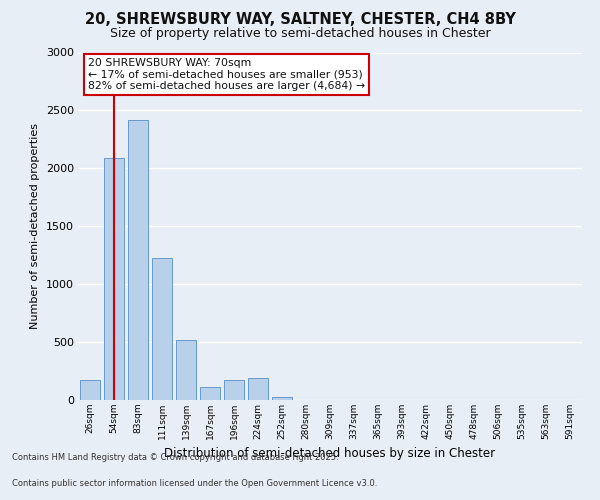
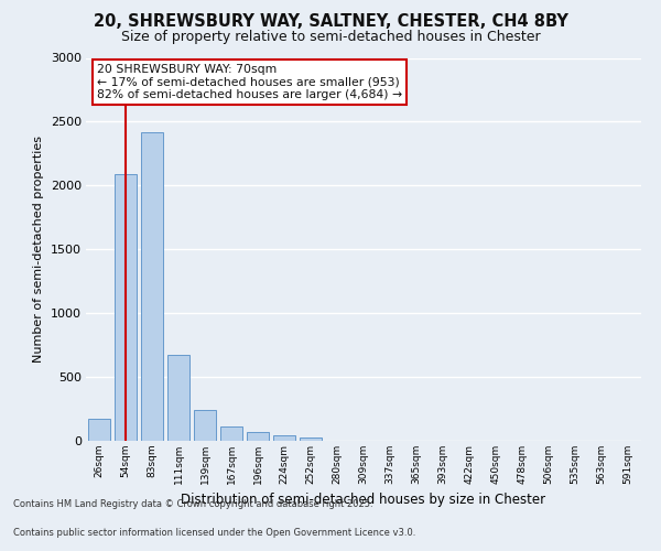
111sqm: 1230 -> 670
139sqm: 520 -> 240
196sqm: 170 -> 70
224sqm: 190 -> 40
